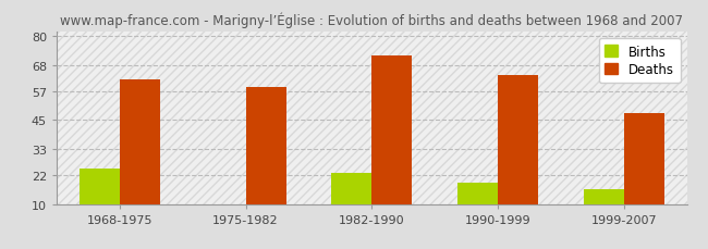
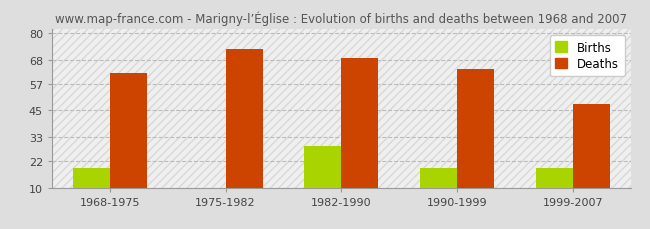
Births/1968-1975: 25 -> 19
Deaths/1975-1982: 59 -> 73
Births/1982-1990: 23 -> 29
Deaths/1982-1990: 72 -> 69
Births/1999-2007: 16 -> 19
